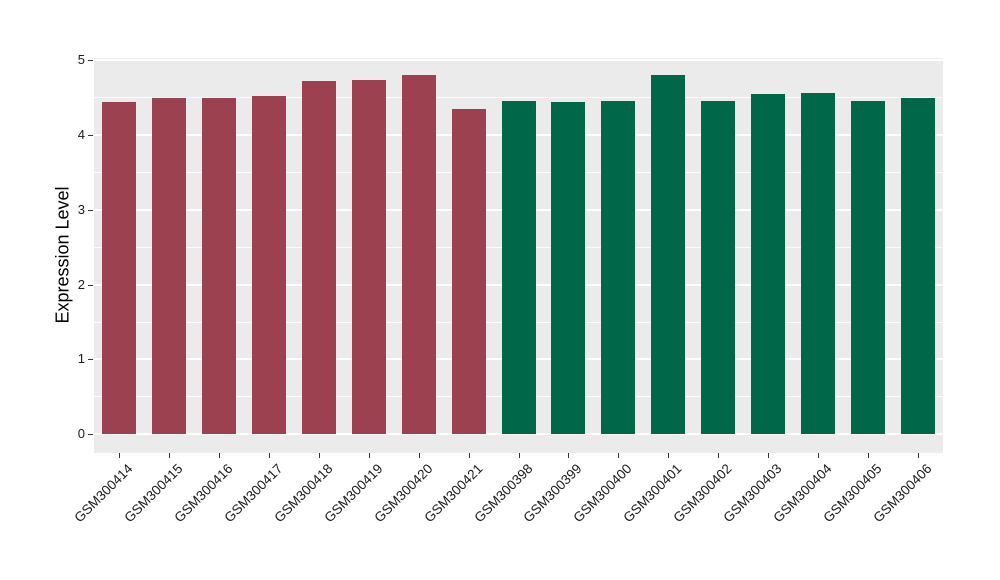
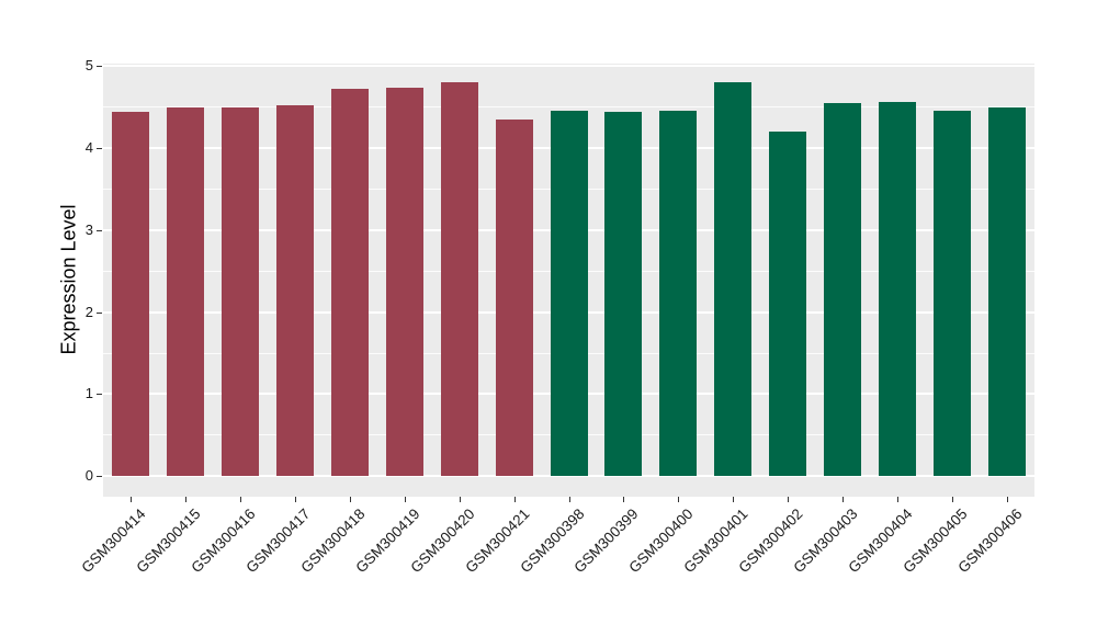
GSM300402: 4.5 -> 4.2
